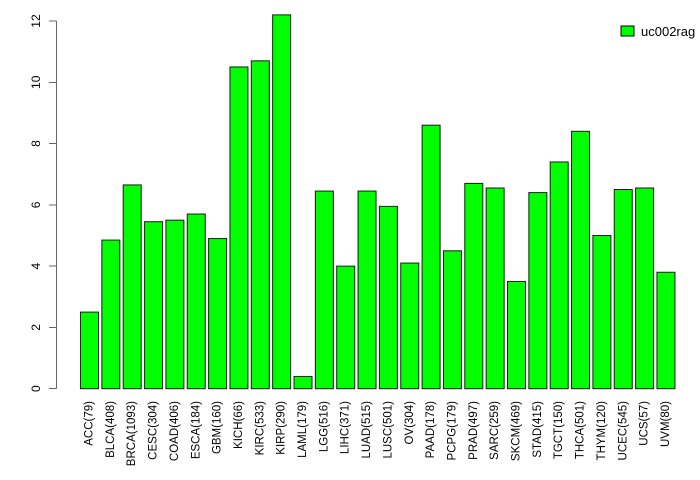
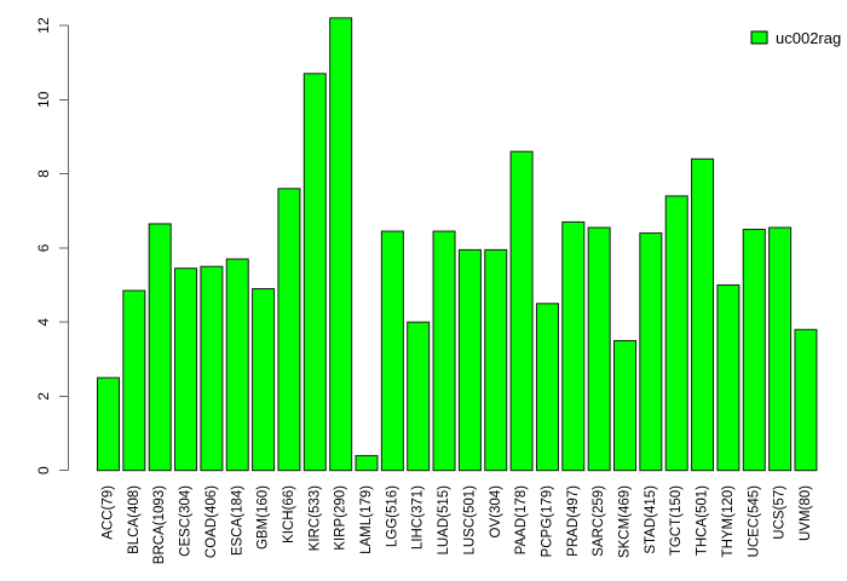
KICH(66): 10.5 -> 7.6
OV(304): 4.1 -> 6.0
